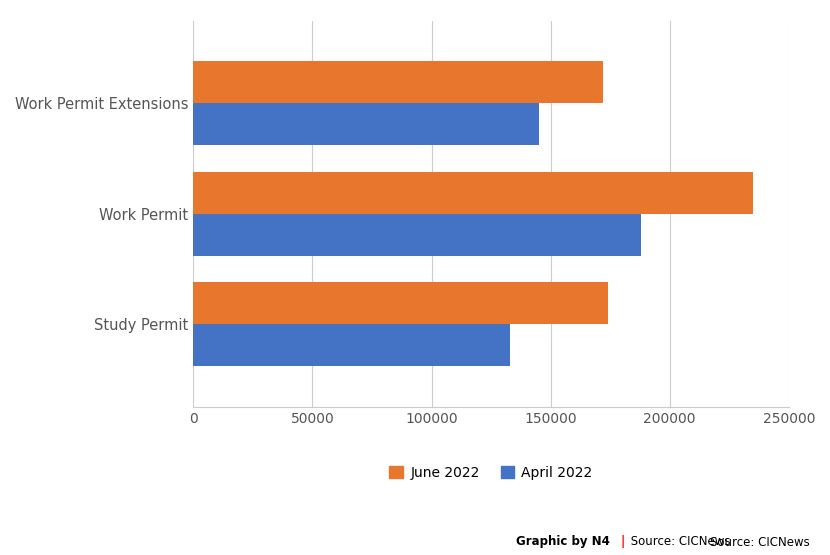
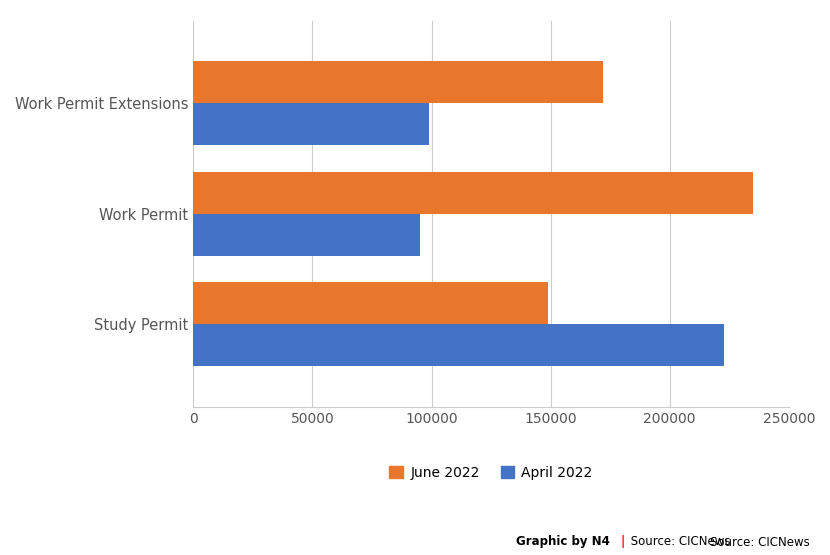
April 2022/Work Permit Extensions: 145000 -> 99000
April 2022/Work Permit: 188000 -> 95000
June 2022/Study Permit: 174000 -> 149000
April 2022/Study Permit: 133000 -> 223000
